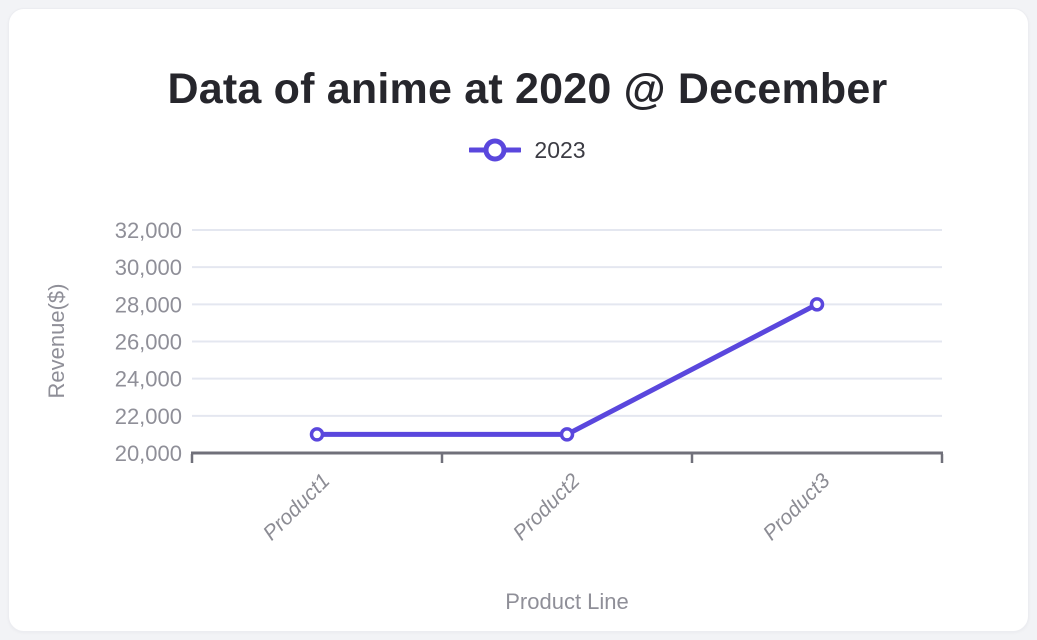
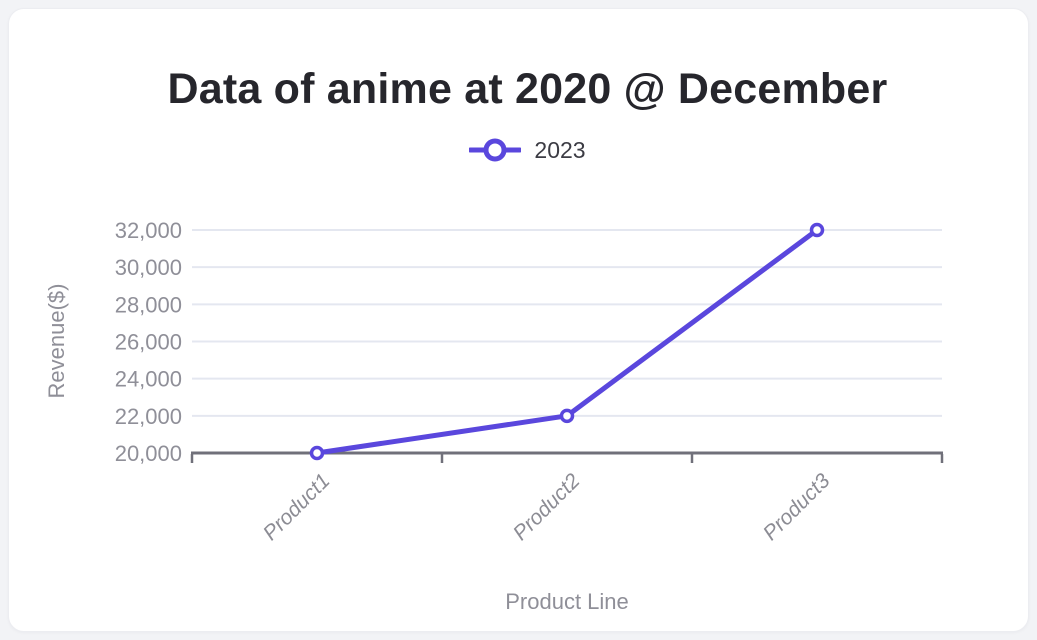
Product1: 21000 -> 20000
Product2: 21000 -> 22000
Product3: 28000 -> 32000
